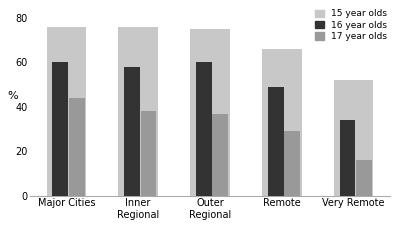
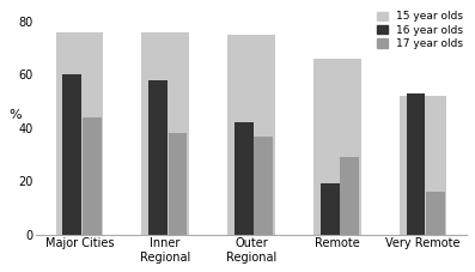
16 year olds/Outer Regional: 60 -> 42
16 year olds/Remote: 49 -> 19
16 year olds/Very Remote: 34 -> 53
